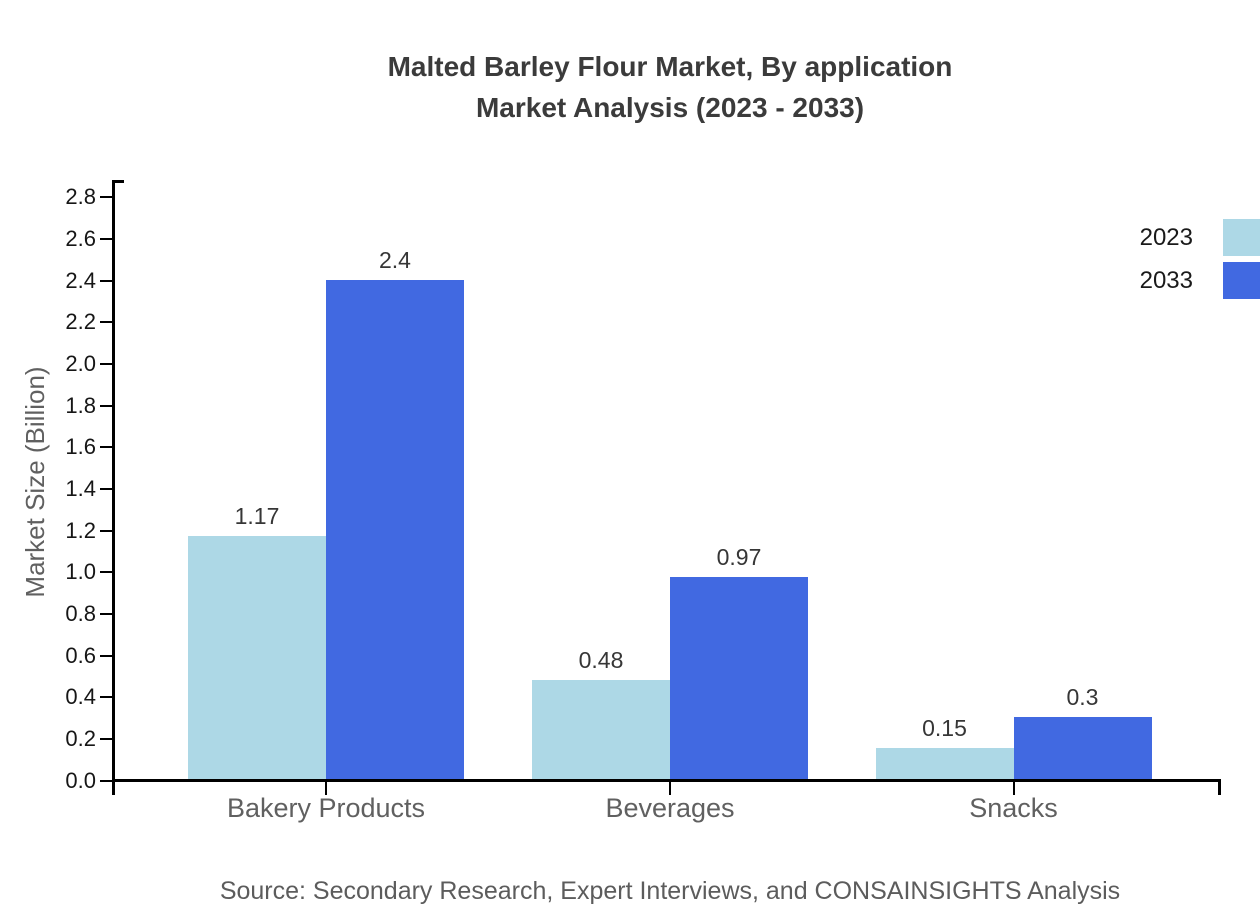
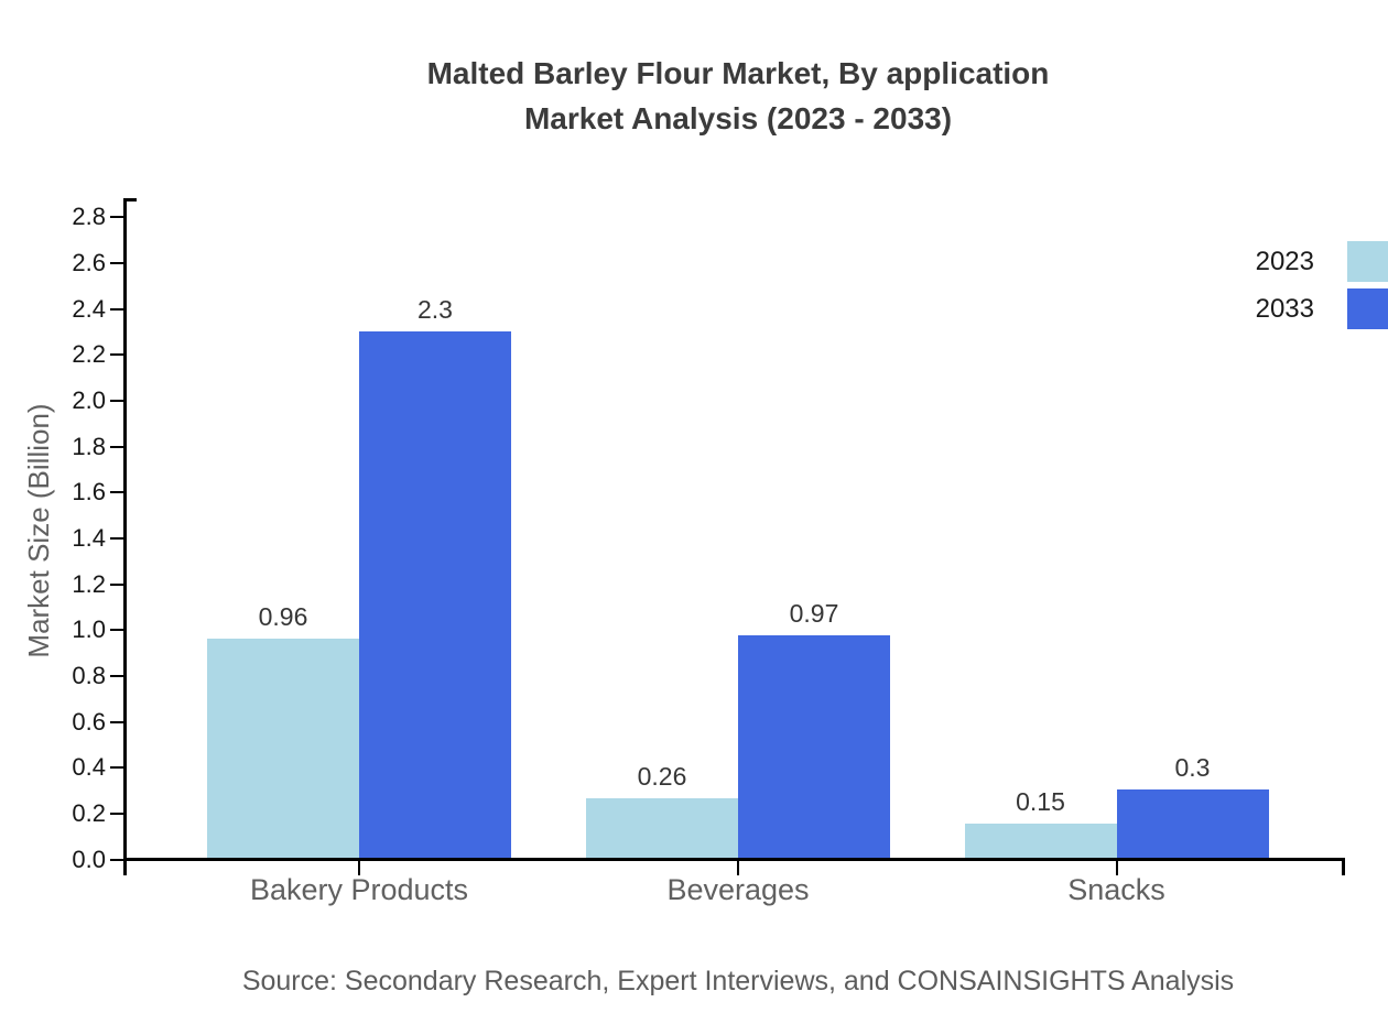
2023/Bakery Products: 1.17 -> 0.96
2033/Bakery Products: 2.4 -> 2.3
2023/Beverages: 0.48 -> 0.26
